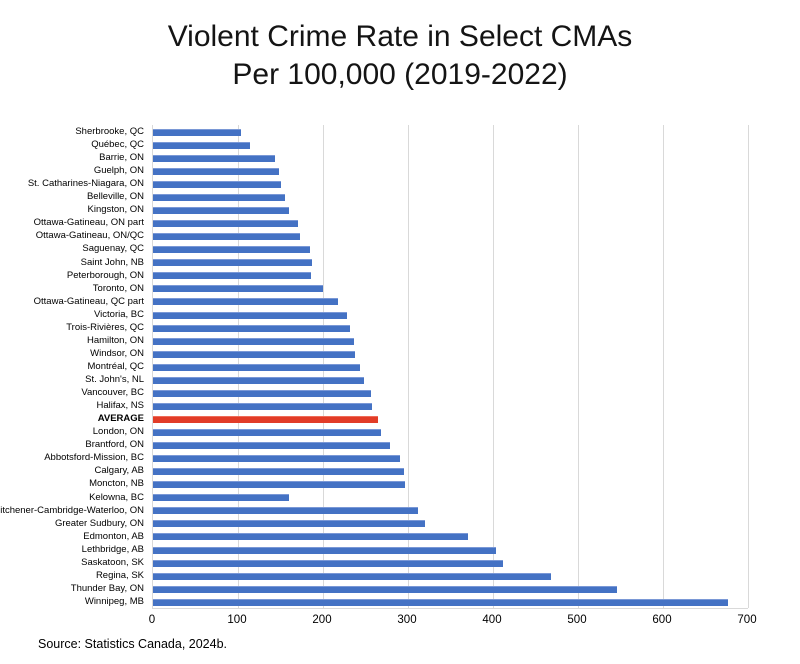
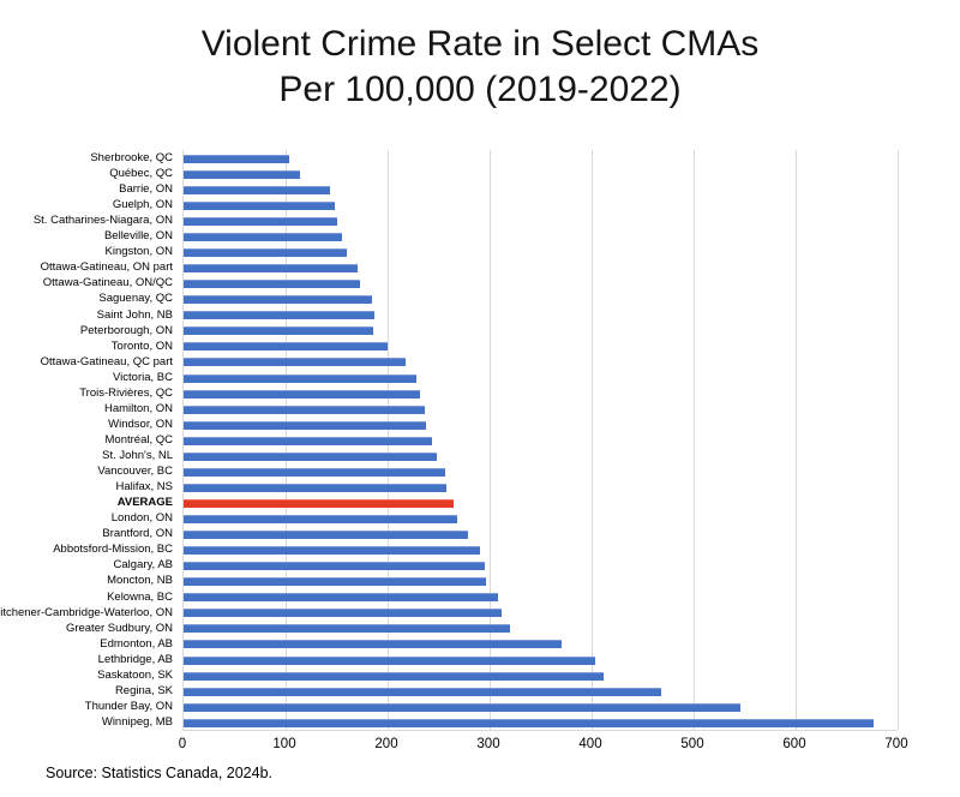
Kelowna, BC: 160 -> 310
